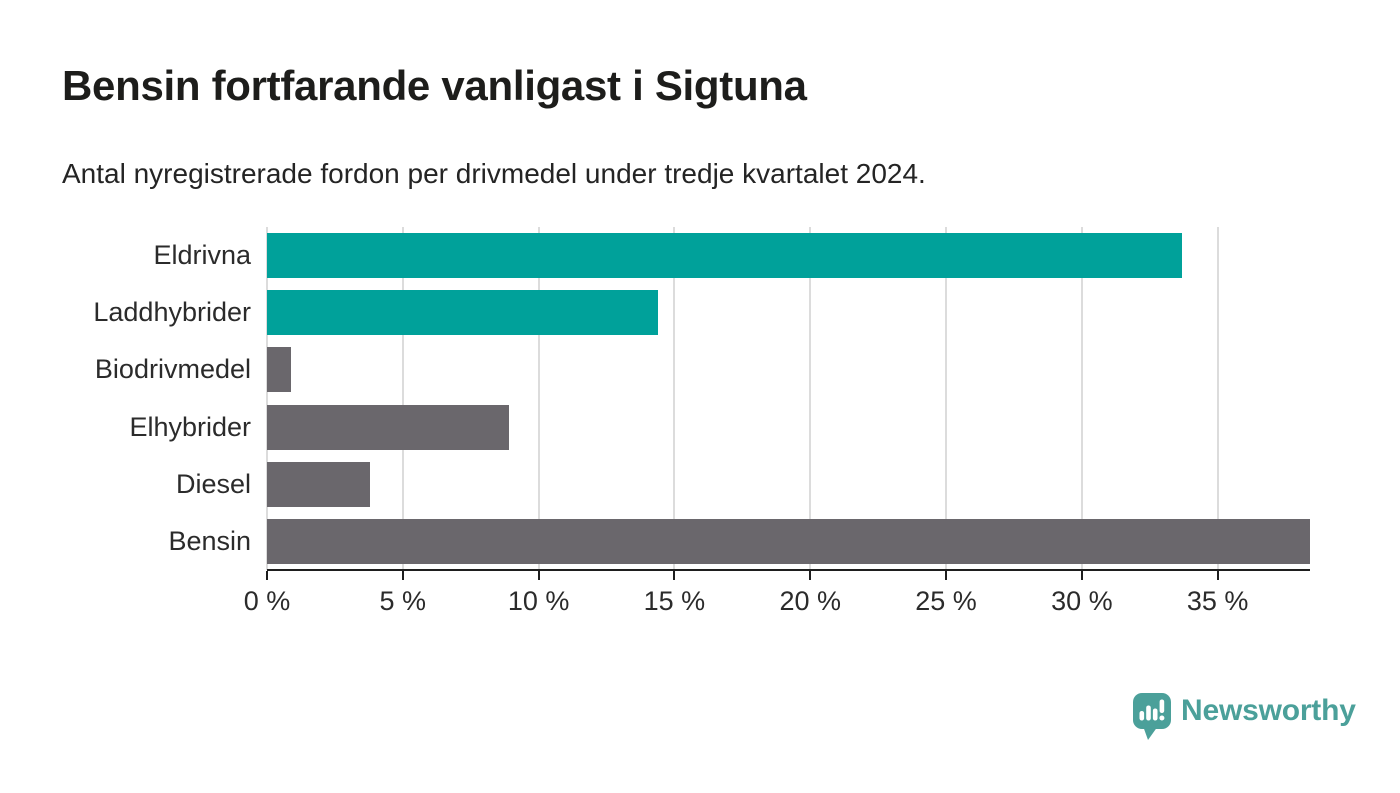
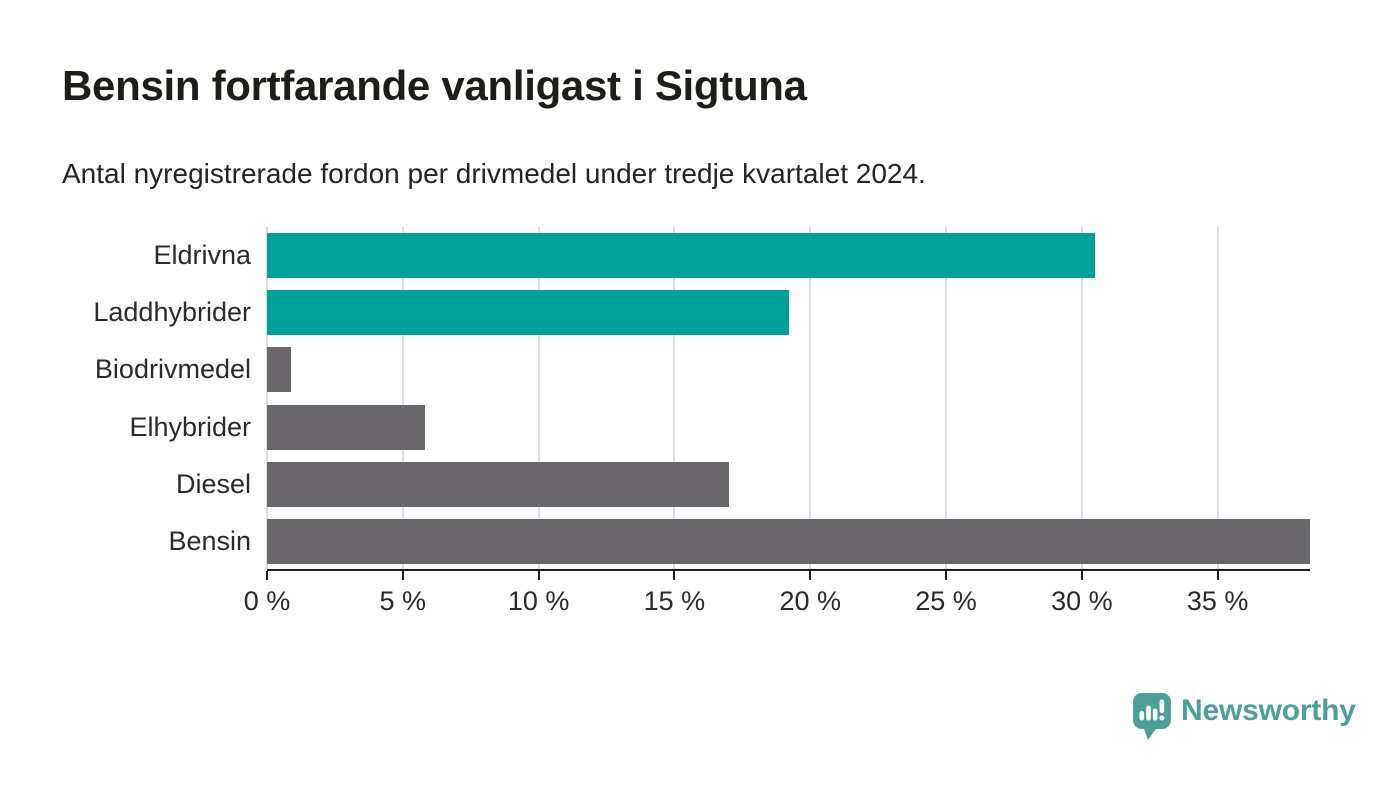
Eldrivna: 33.7% -> 30.5%
Laddhybrider: 14.4% -> 19.2%
Elhybrider: 8.9% -> 5.8%
Diesel: 3.8% -> 17.0%
